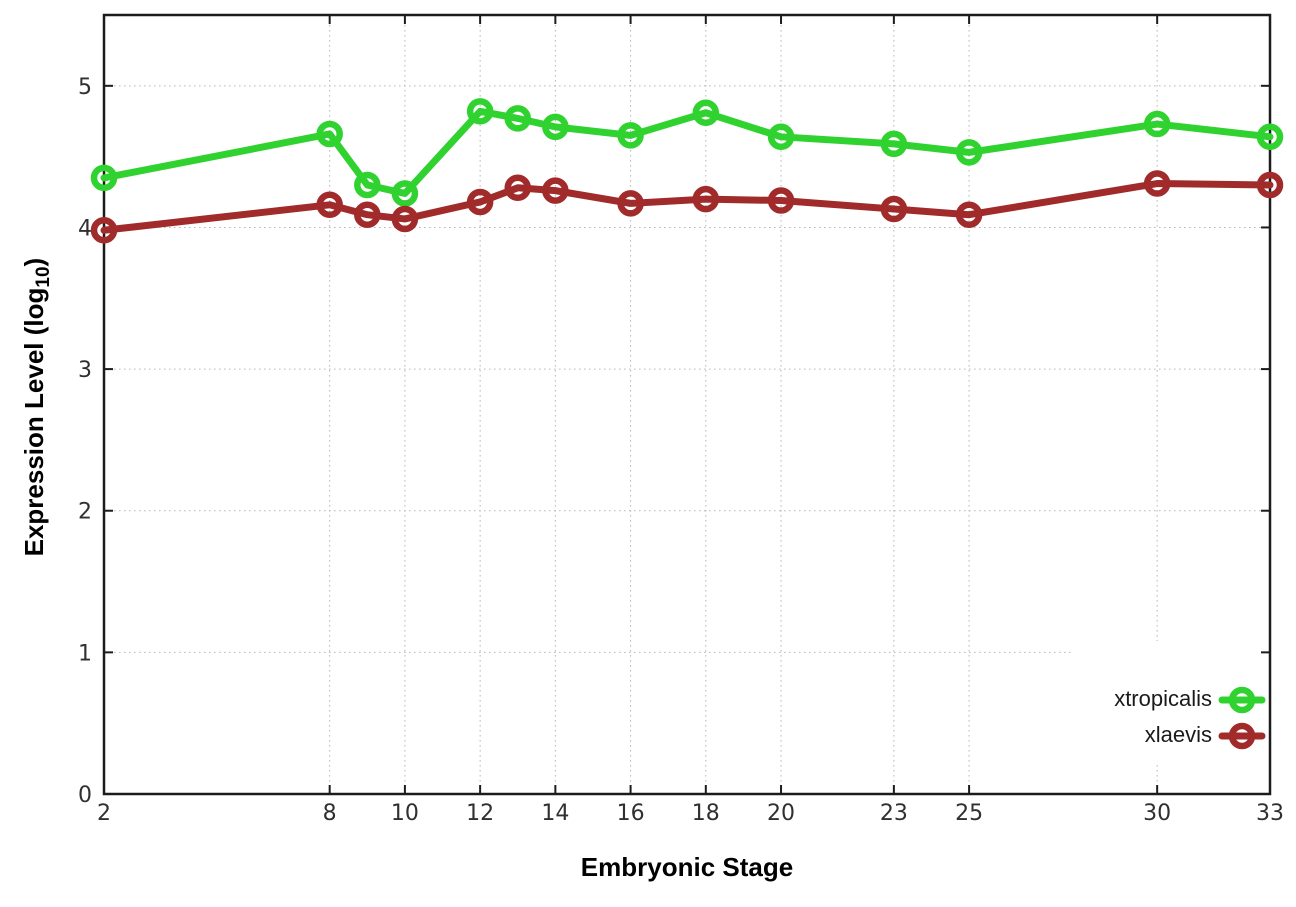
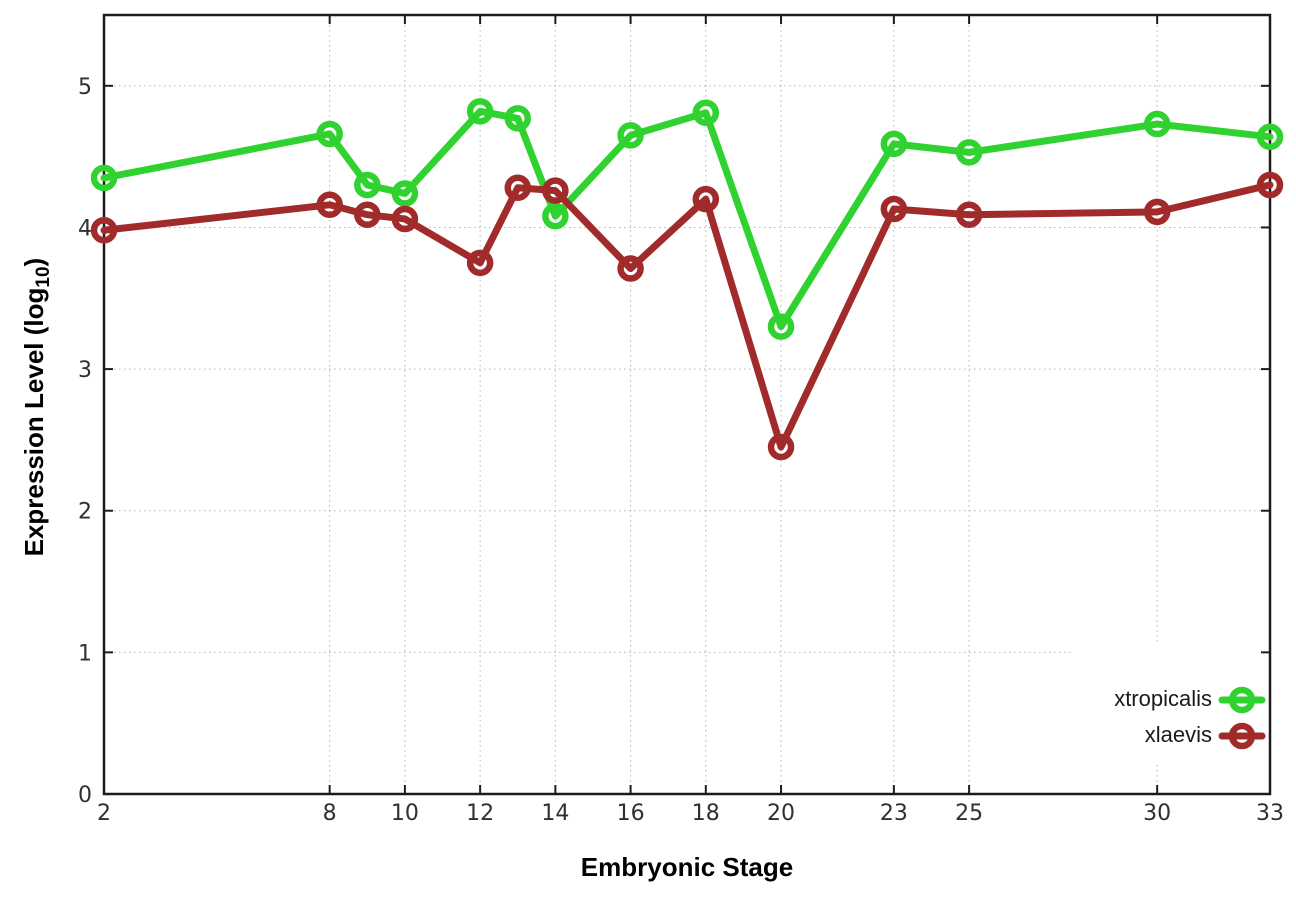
xlaevis/12: 4.18 -> 3.75
xtropicalis/14: 4.71 -> 4.08
xlaevis/16: 4.17 -> 3.71
xtropicalis/20: 4.64 -> 3.30
xlaevis/20: 4.19 -> 2.45
xlaevis/30: 4.31 -> 4.11
